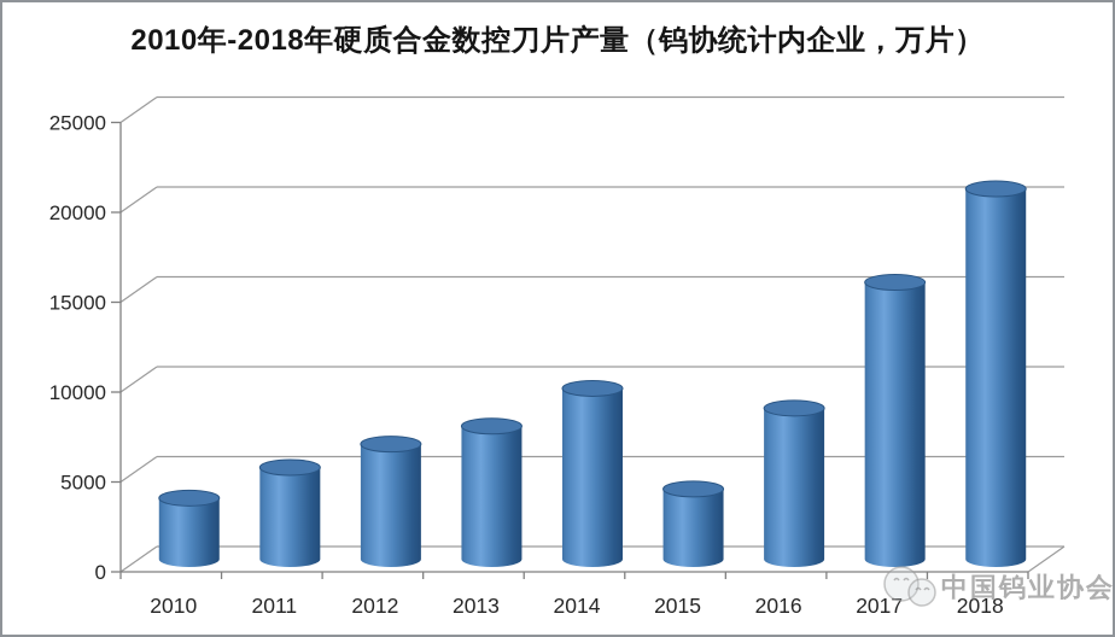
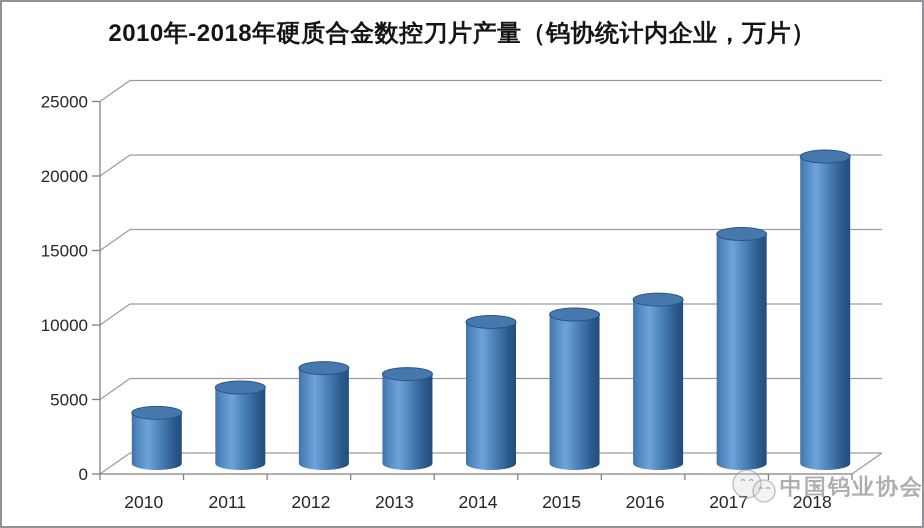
2013: 7400 -> 6000
2015: 3900 -> 10000
2016: 8400 -> 11000
